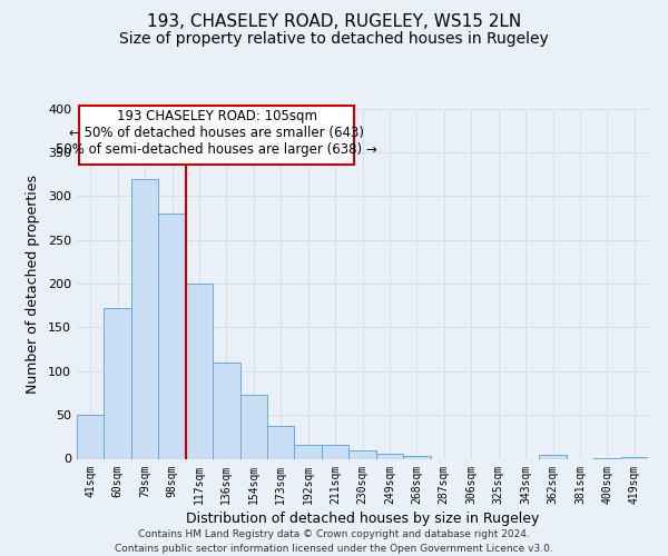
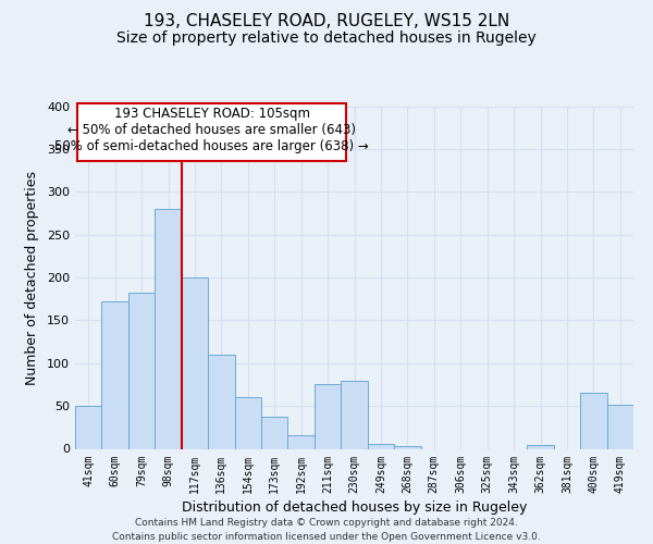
79sqm: 320 -> 182
154sqm: 73 -> 60
211sqm: 16 -> 76
230sqm: 10 -> 80
400sqm: 1 -> 66
419sqm: 2 -> 52
